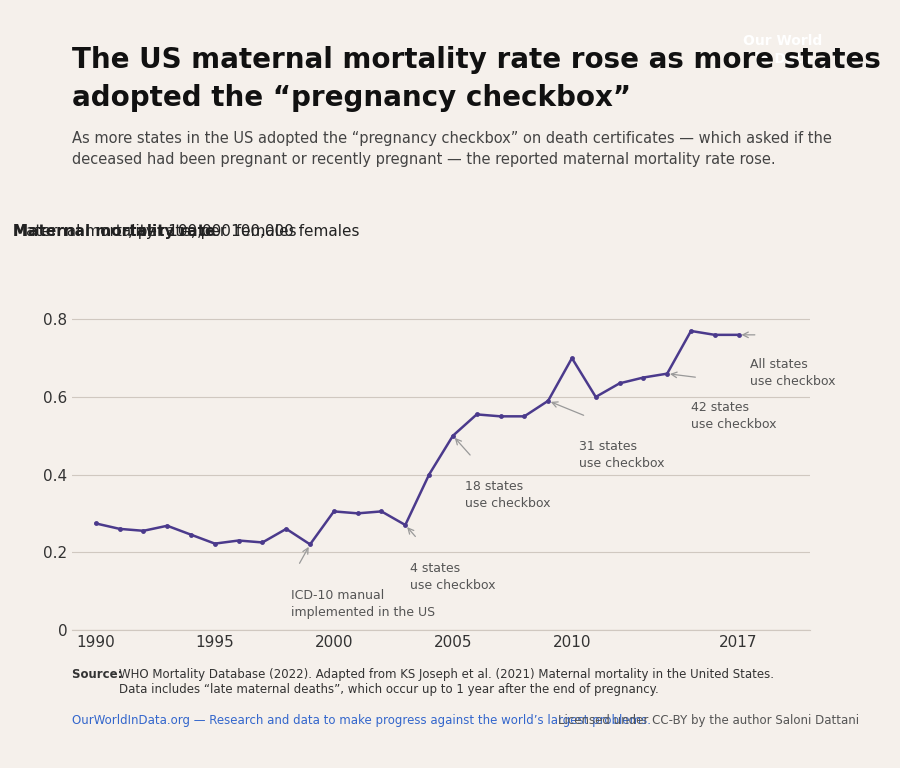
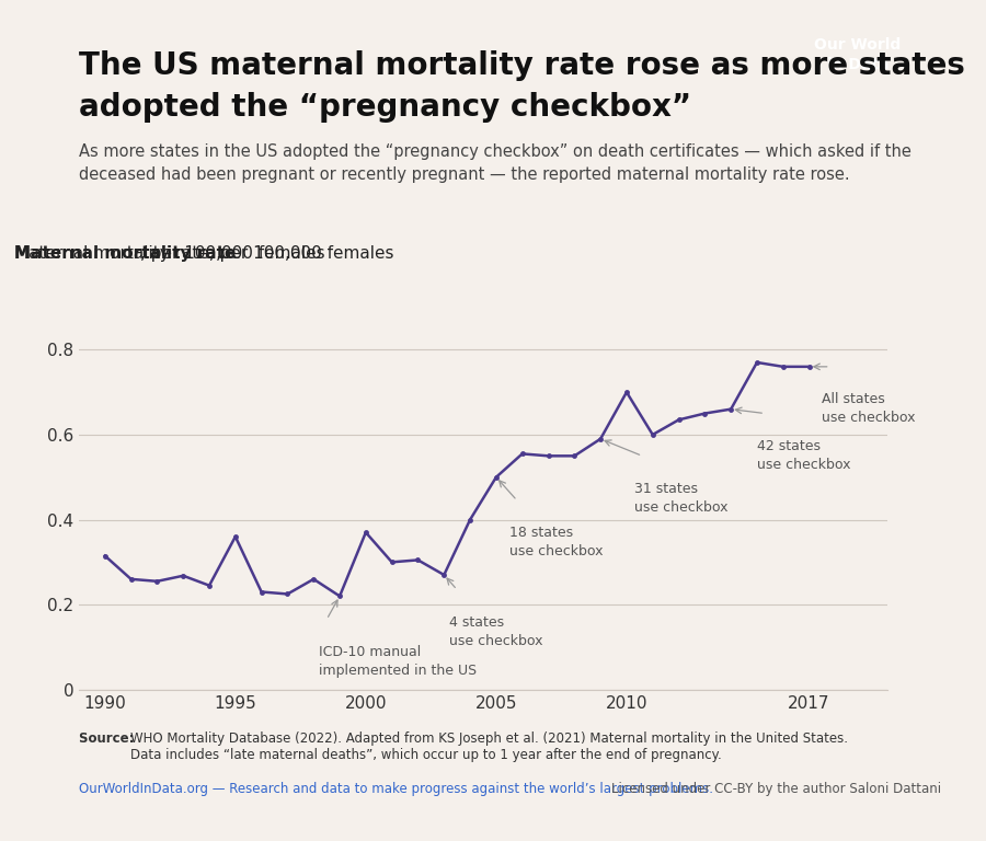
1990: 0.274 -> 0.315
1995: 0.222 -> 0.360
2000: 0.305 -> 0.370
